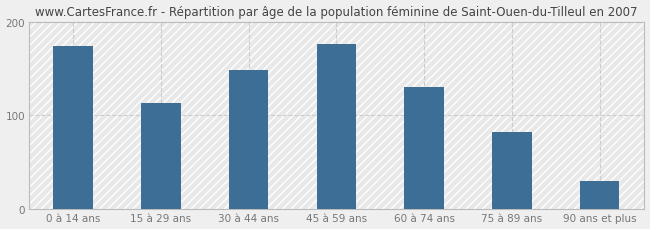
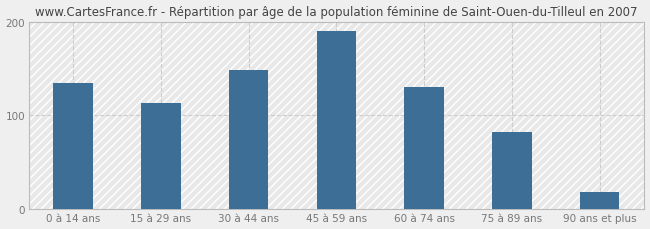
0 à 14 ans: 174 -> 135
45 à 59 ans: 176 -> 190
90 ans et plus: 30 -> 18
